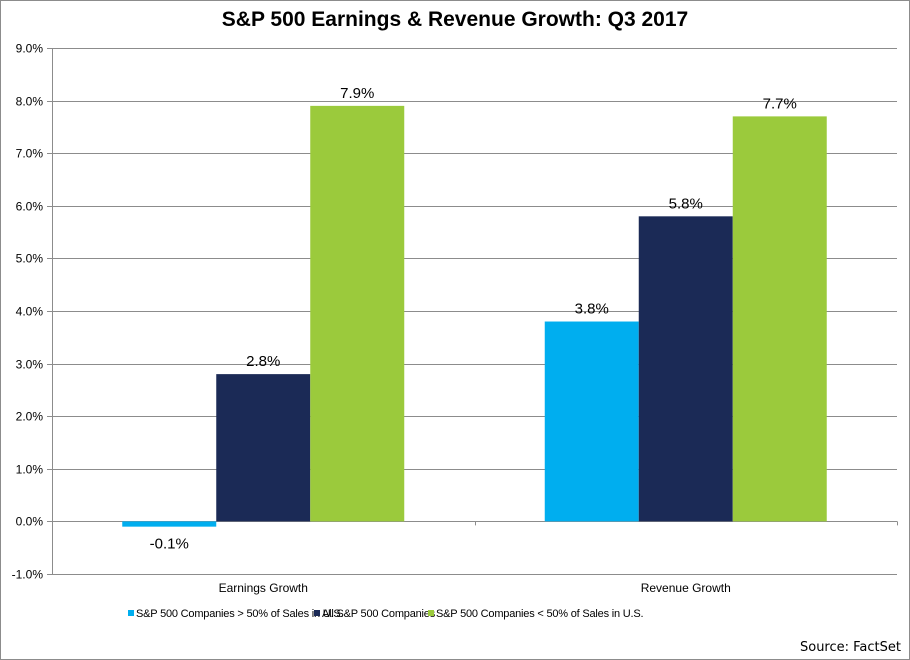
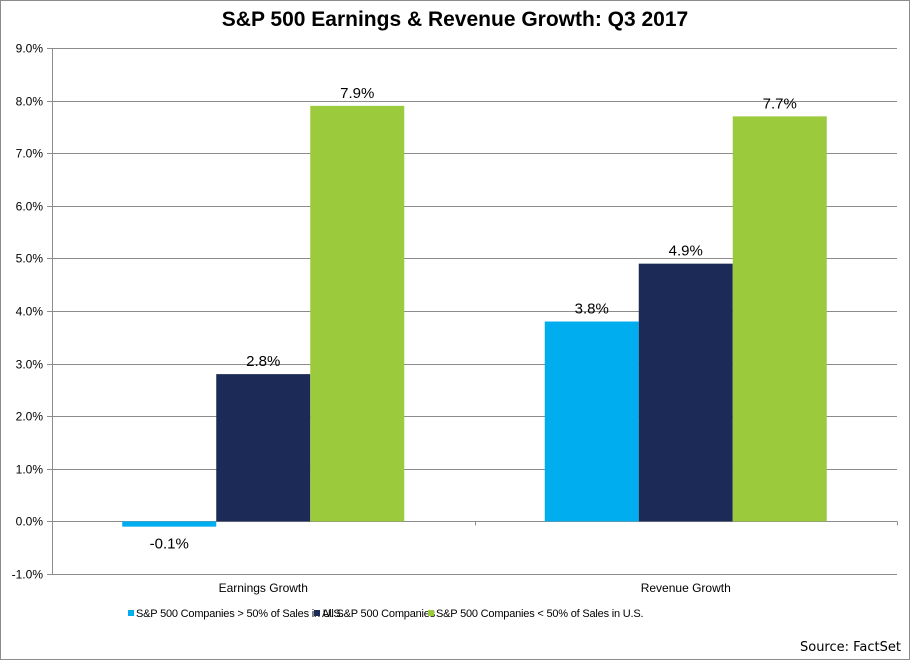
All S&P 500 Companies/Revenue Growth: 5.8% -> 4.9%
